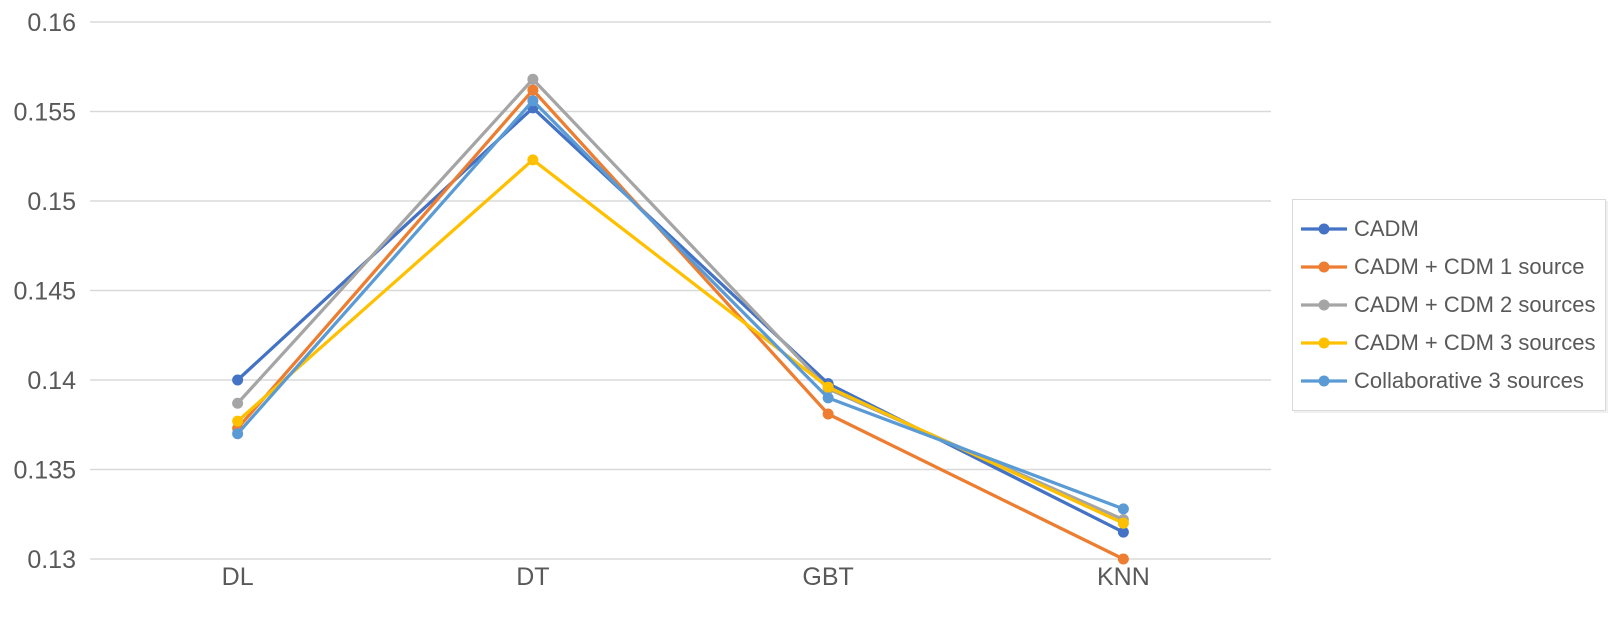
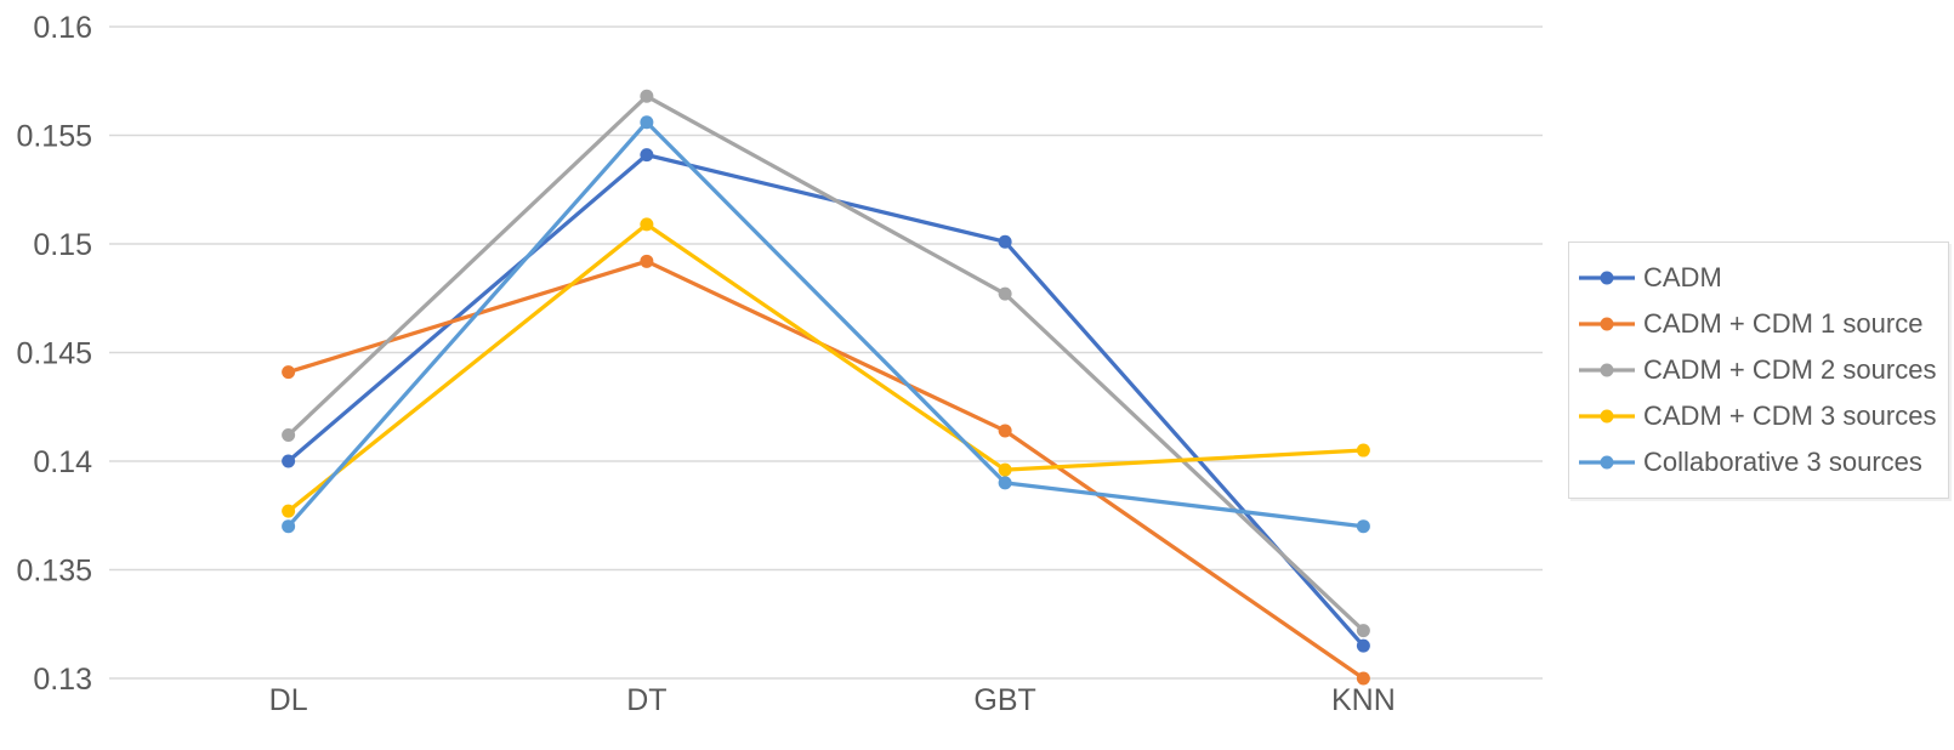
CADM + CDM 1 source/DL: 0.1373 -> 0.1441
CADM + CDM 2 sources/DL: 0.1387 -> 0.1412
CADM/DT: 0.1552 -> 0.1541
CADM + CDM 1 source/DT: 0.1562 -> 0.1492
CADM + CDM 3 sources/DT: 0.1523 -> 0.1509
CADM/GBT: 0.1398 -> 0.1501
CADM + CDM 1 source/GBT: 0.1381 -> 0.1414
CADM + CDM 2 sources/GBT: 0.1395 -> 0.1477
CADM + CDM 3 sources/KNN: 0.1320 -> 0.1405
Collaborative 3 sources/KNN: 0.1328 -> 0.1370
